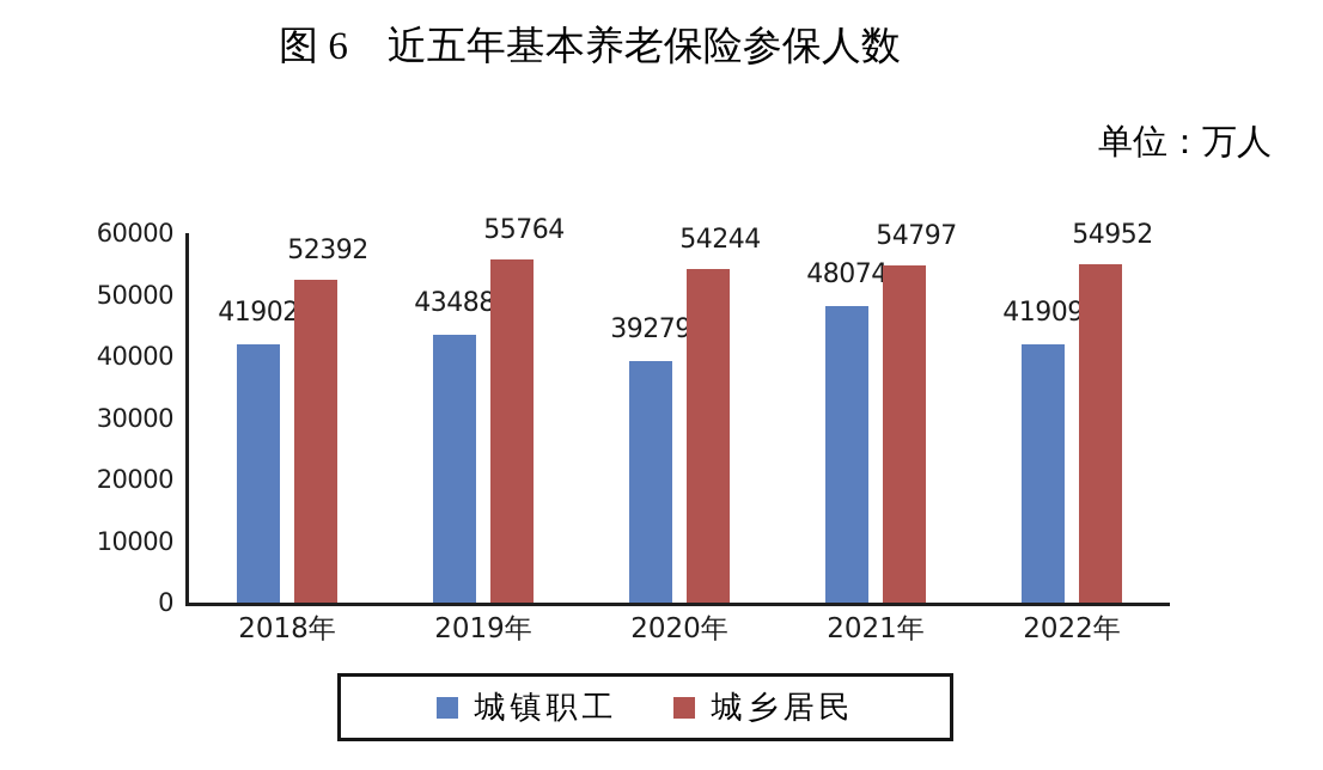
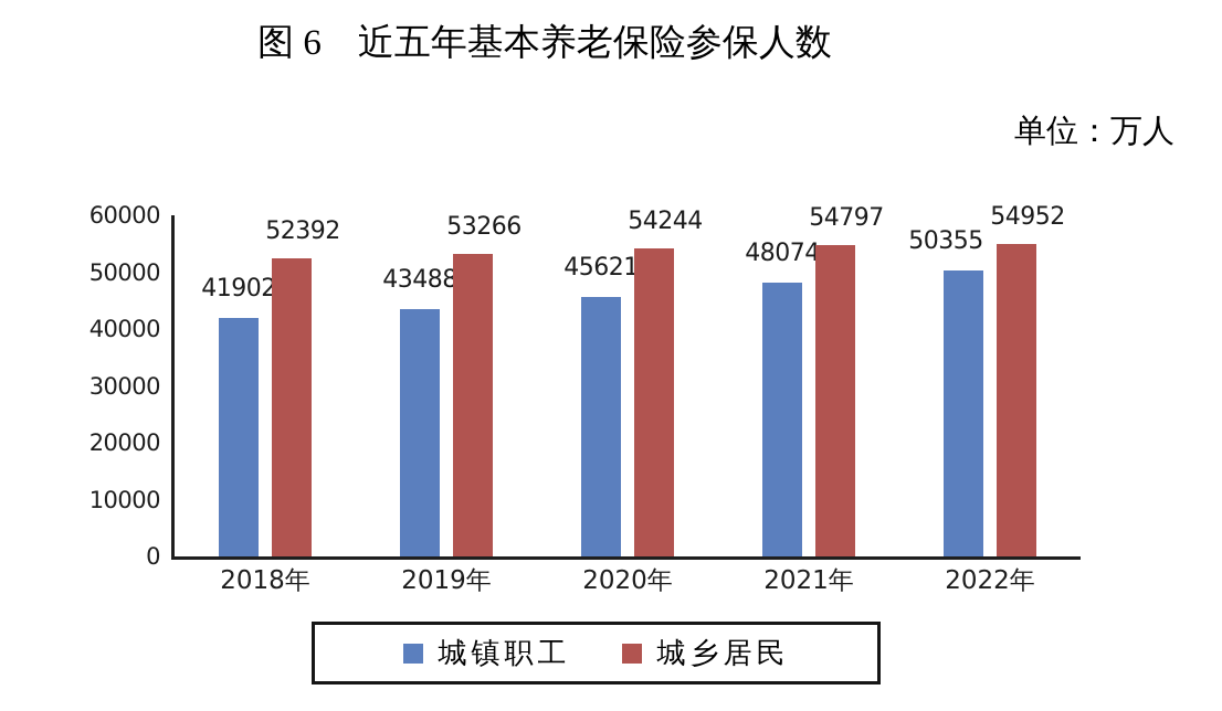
城乡居民/2019年: 55764 -> 53266
城镇职工/2020年: 39279 -> 45621
城镇职工/2022年: 41909 -> 50355
